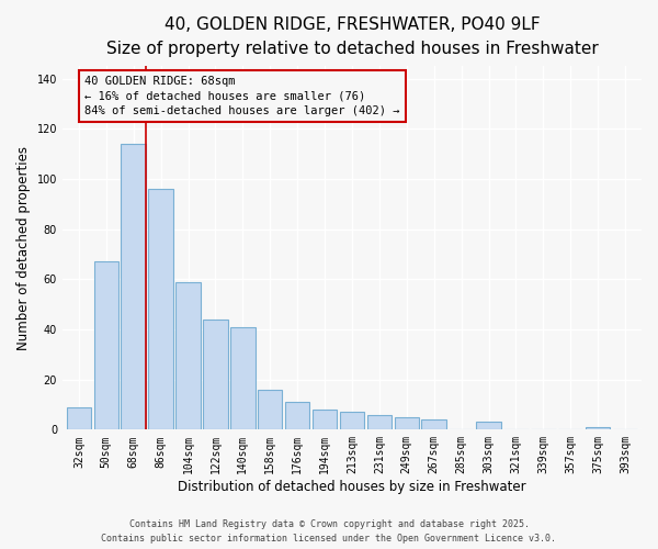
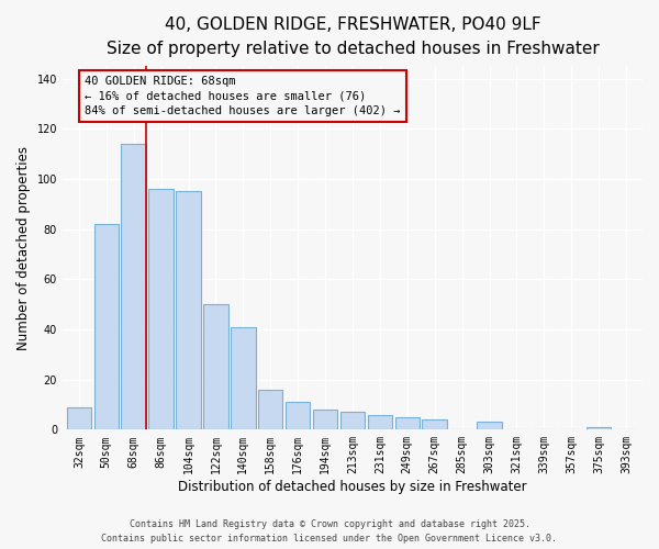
50sqm: 67 -> 82
104sqm: 59 -> 95
122sqm: 44 -> 50
